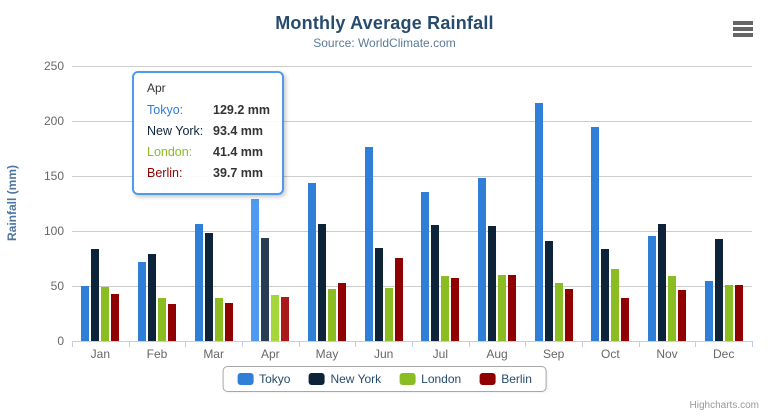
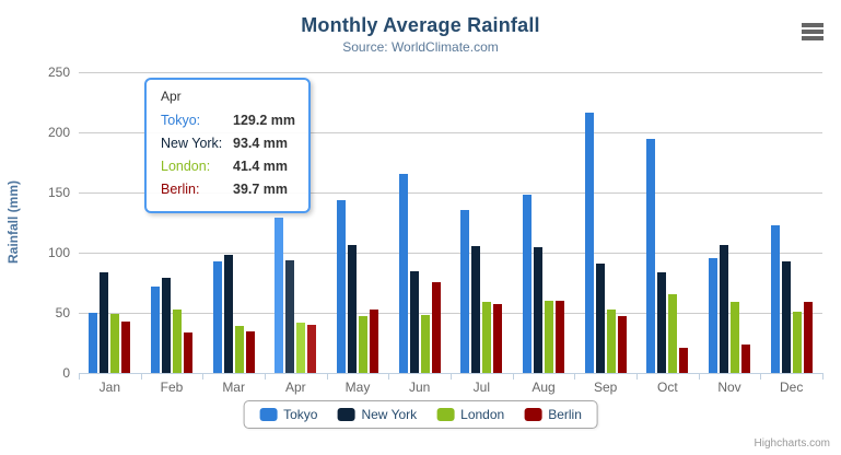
London/Feb: 39 -> 53
Tokyo/Mar: 106 -> 93
Tokyo/Jun: 176 -> 165
Berlin/Oct: 39 -> 21
Berlin/Nov: 47 -> 24
Tokyo/Dec: 54 -> 123
Berlin/Dec: 51 -> 59
